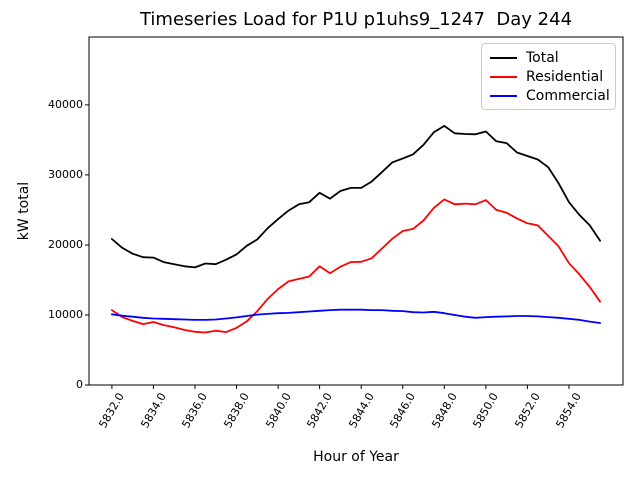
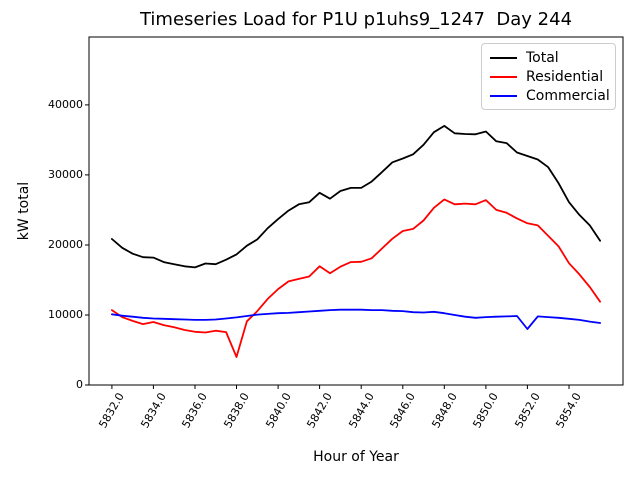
Residential/5838.0: 8000 -> 4000
Commercial/5852.0: 10000 -> 8000
